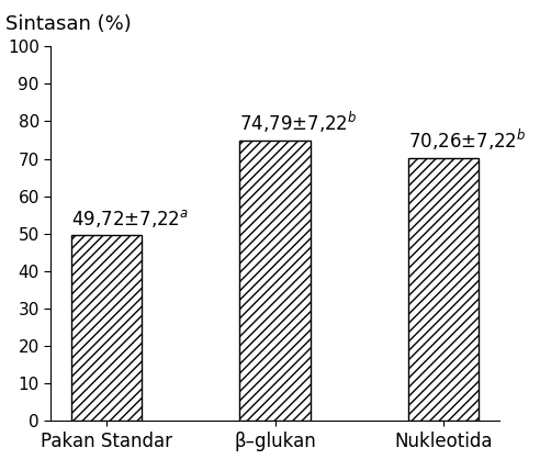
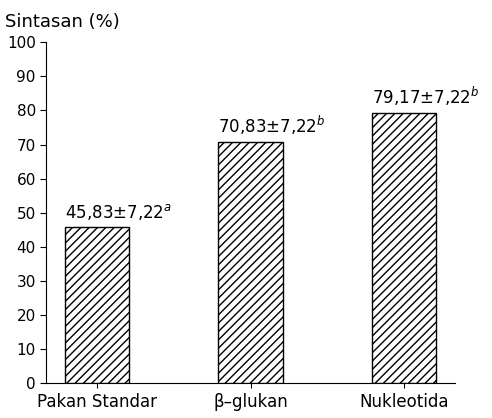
Pakan Standar: 49,72 -> 45,83
β–glukan: 74,79 -> 70,83
Nukleotida: 70,26 -> 79,17
